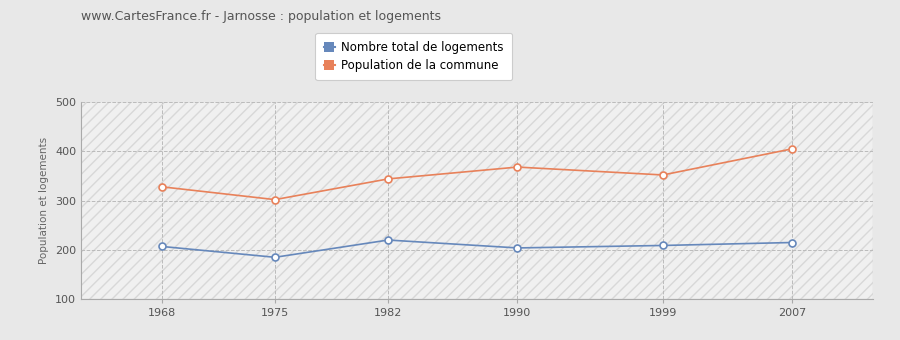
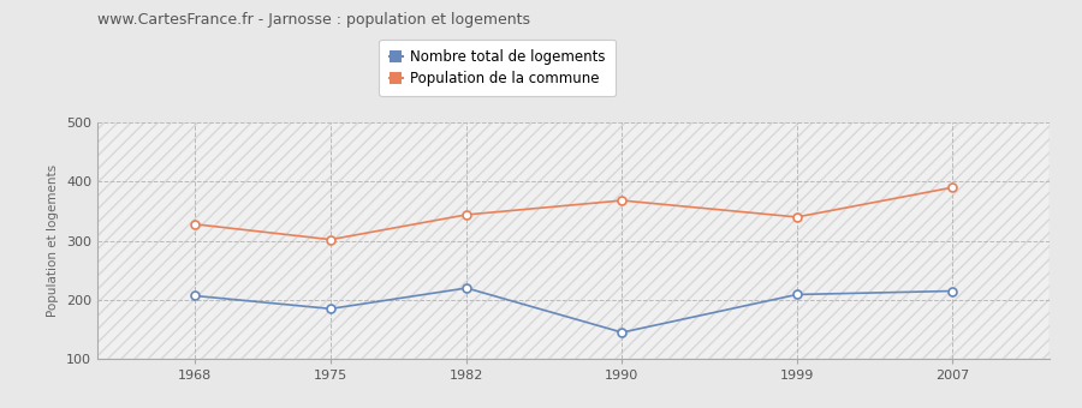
Nombre total de logements/1990: 204 -> 145
Population de la commune/1999: 352 -> 340
Population de la commune/2007: 405 -> 390
